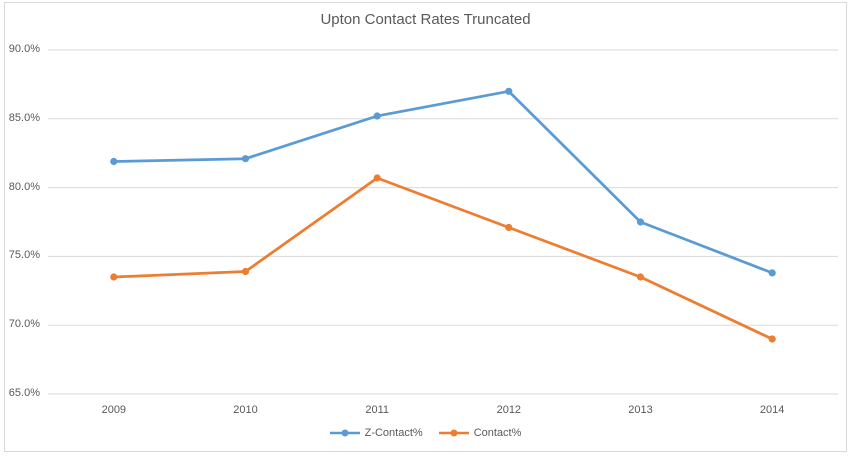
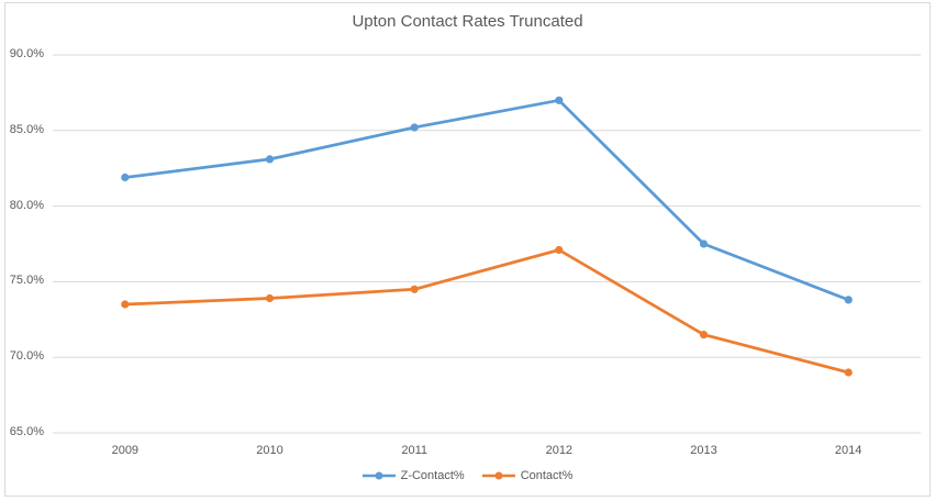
Z-Contact%/2010: 82.1% -> 83.1%
Contact%/2011: 80.7% -> 74.5%
Contact%/2013: 73.5% -> 71.5%
